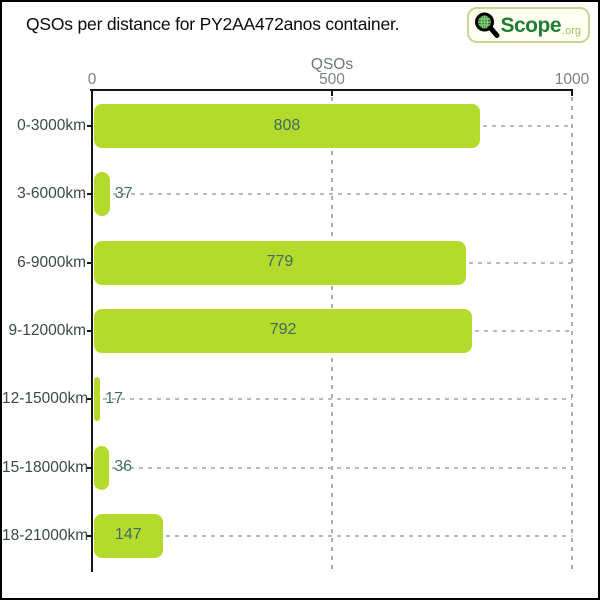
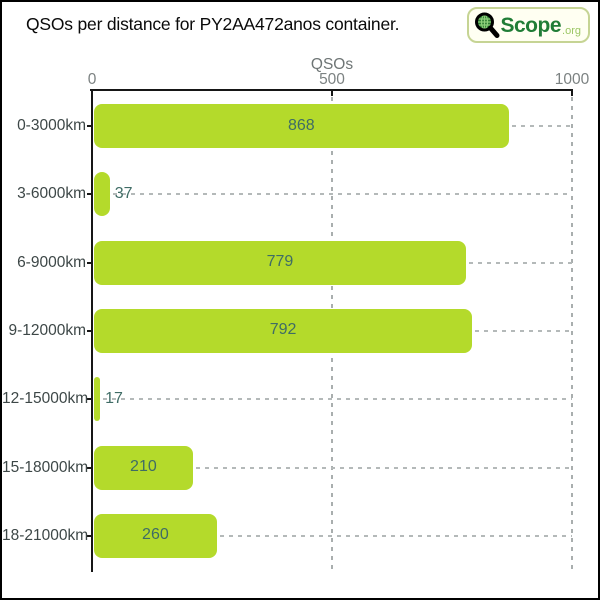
0-3000km: 808 -> 868
15-18000km: 36 -> 210
18-21000km: 147 -> 260
